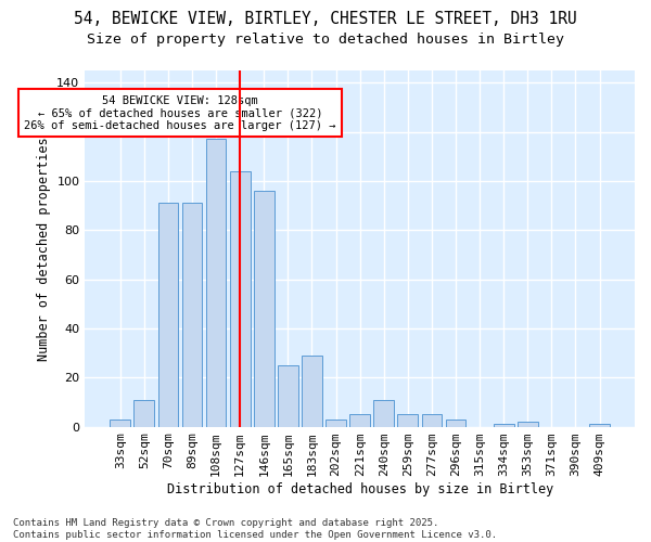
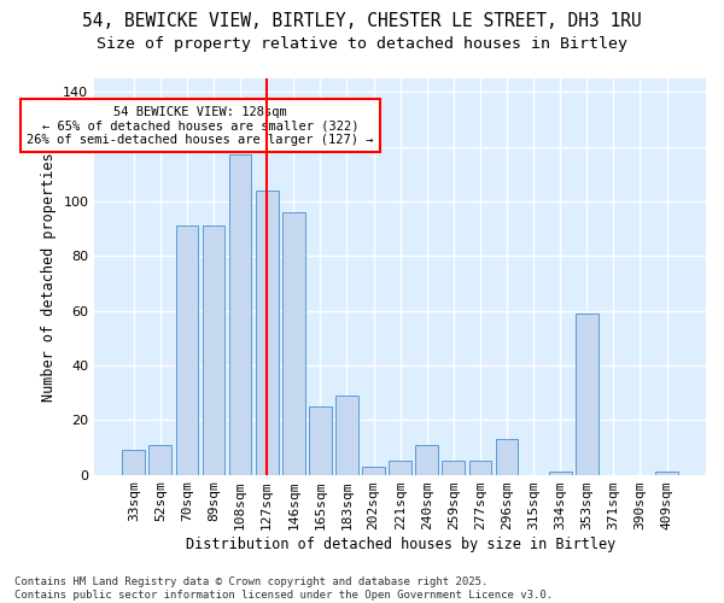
33sqm: 3 -> 9
296sqm: 3 -> 13
353sqm: 2 -> 59
